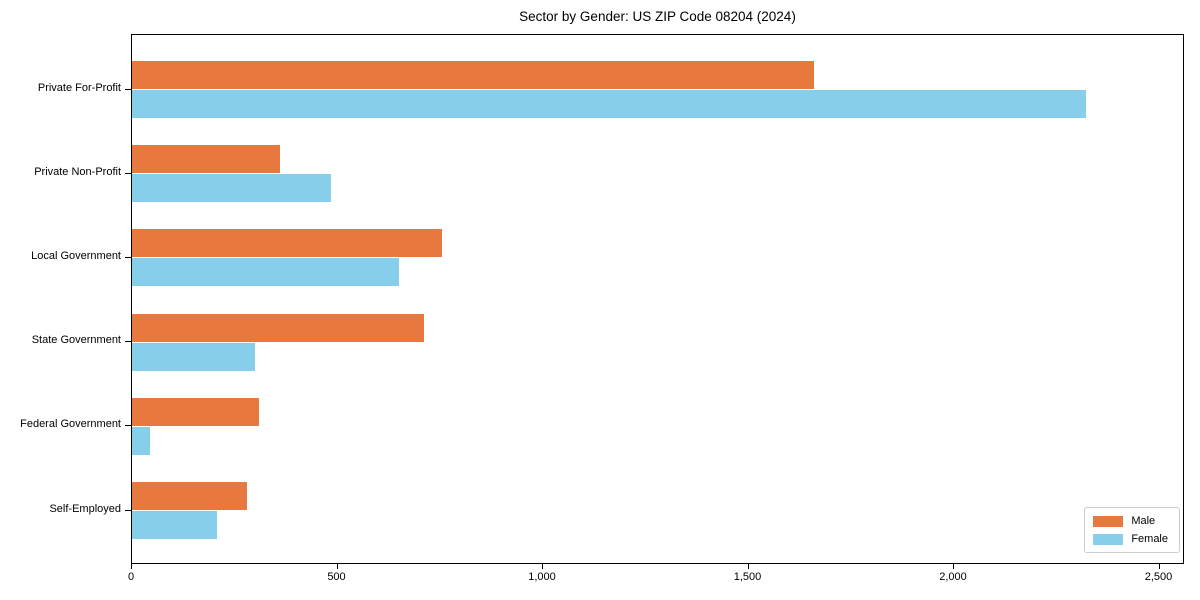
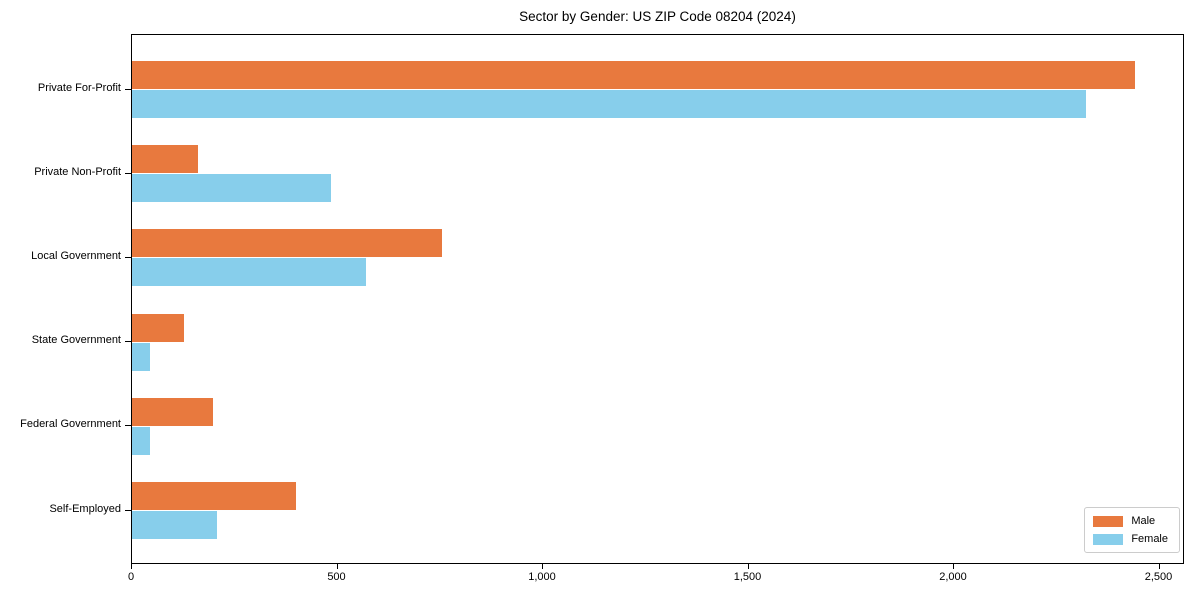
Male/Private For-Profit: 1660 -> 2440
Male/Private Non-Profit: 360 -> 160
Female/Local Government: 650 -> 570
Male/State Government: 710 -> 130
Female/State Government: 300 -> 40
Male/Federal Government: 310 -> 200
Male/Self-Employed: 280 -> 400
